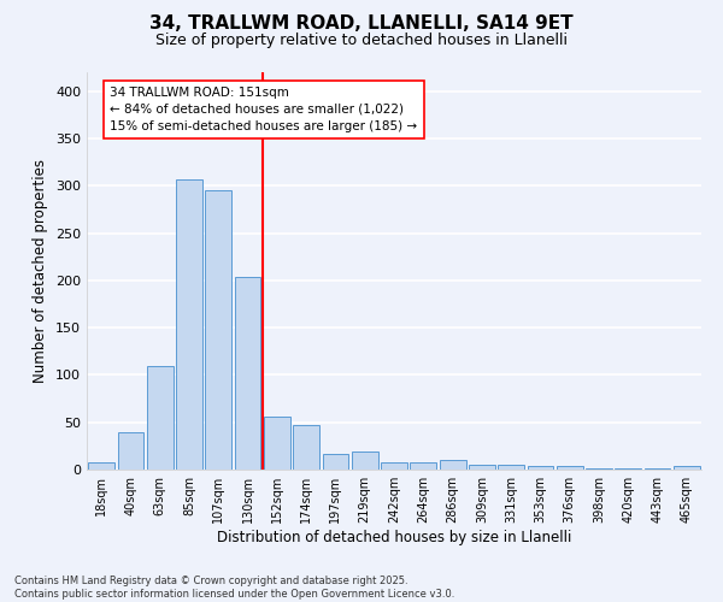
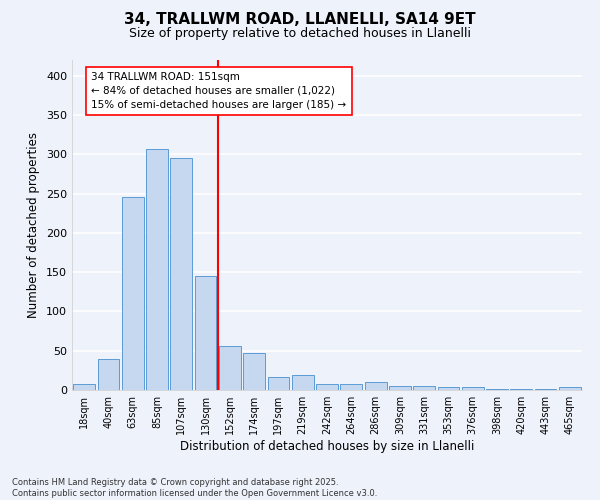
63sqm: 110 -> 245
130sqm: 204 -> 145
